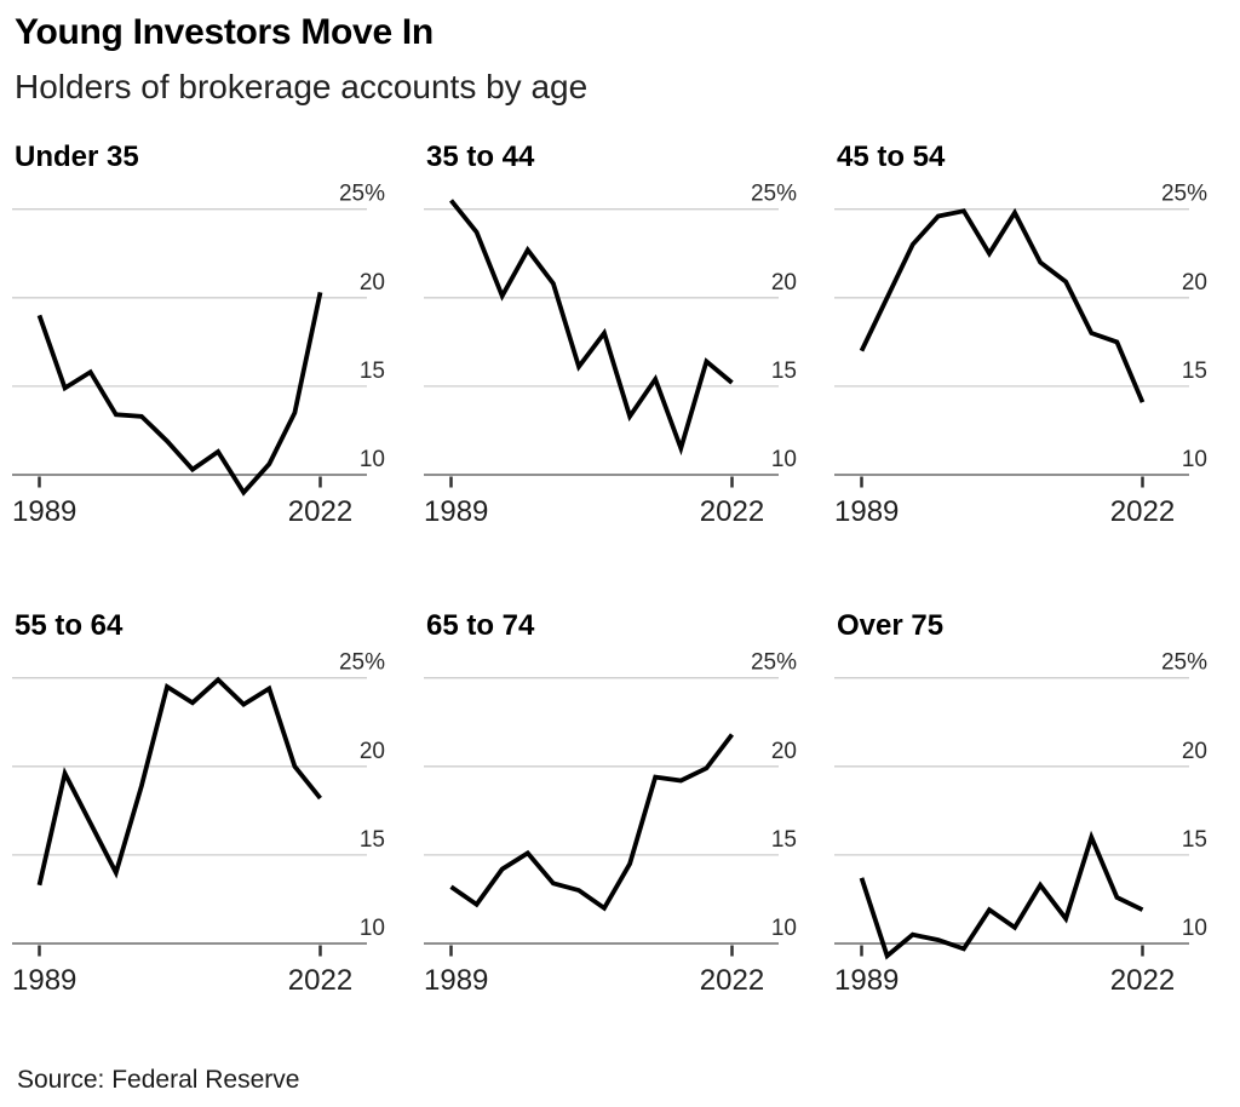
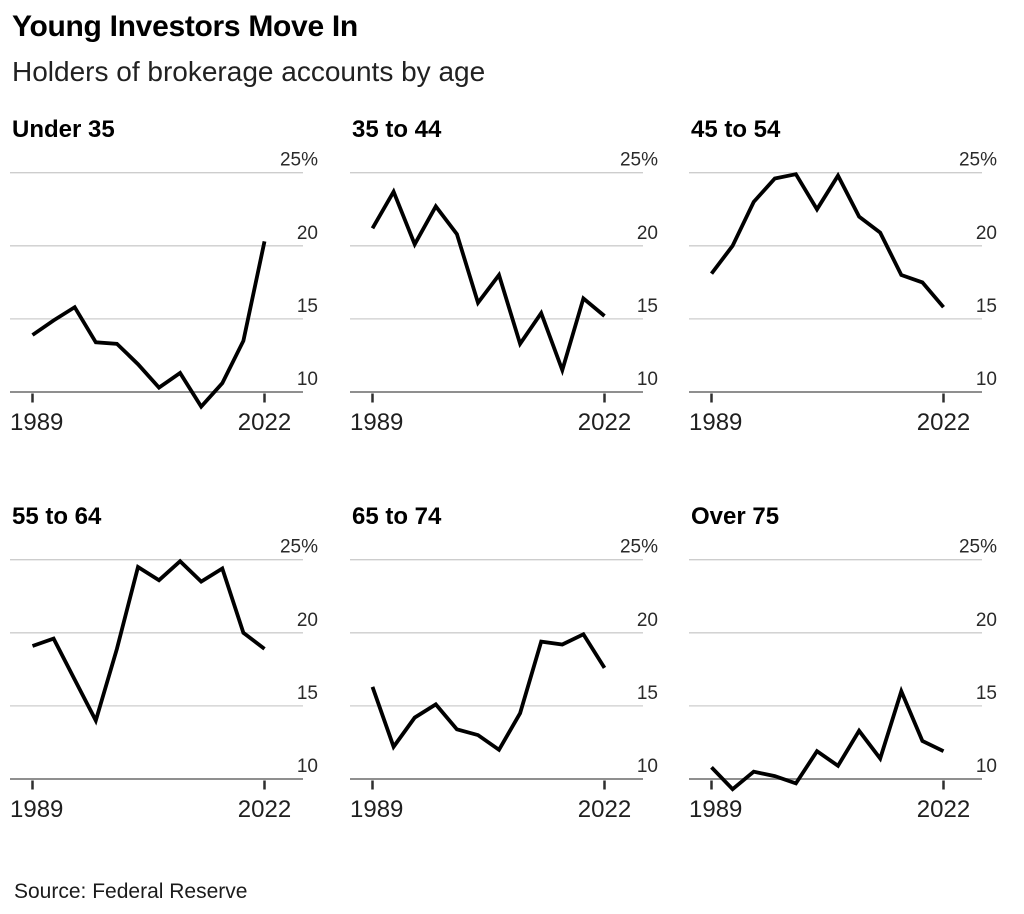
Under 35/1989: 19.0% -> 13.9%
35 to 44/1989: 25.5% -> 21.2%
45 to 54/1989: 17.0% -> 18.1%
55 to 64/1989: 13.3% -> 19.1%
65 to 74/1989: 13.2% -> 16.3%
Over 75/1989: 13.7% -> 10.8%
45 to 54/2022: 14.1% -> 15.8%
55 to 64/2022: 18.2% -> 18.9%
65 to 74/2022: 21.8% -> 17.6%
